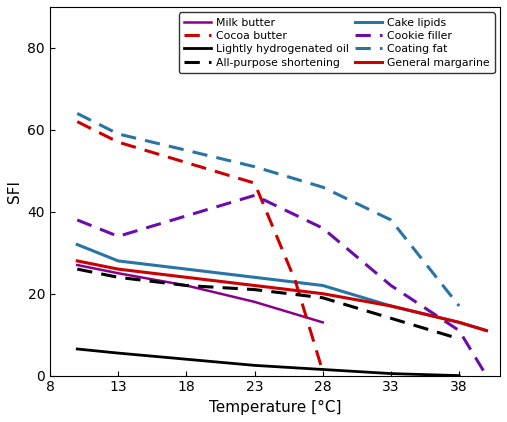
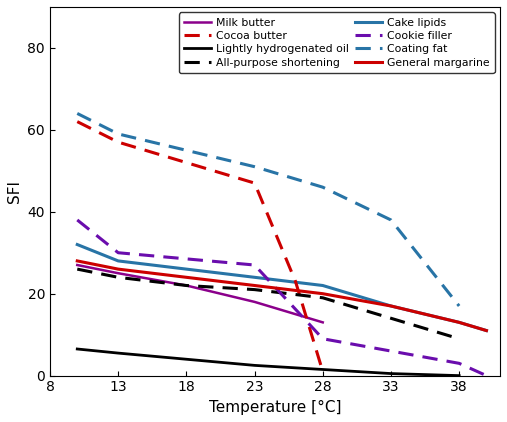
Cookie filler/13: 34 -> 30
Cookie filler/23: 44 -> 27
Cookie filler/28: 36 -> 9
Cookie filler/33: 22 -> 6
Cookie filler/38: 11 -> 3
